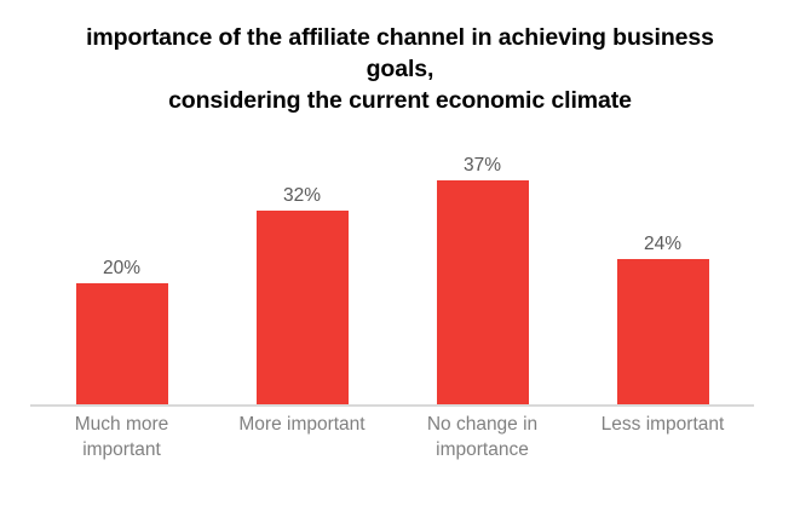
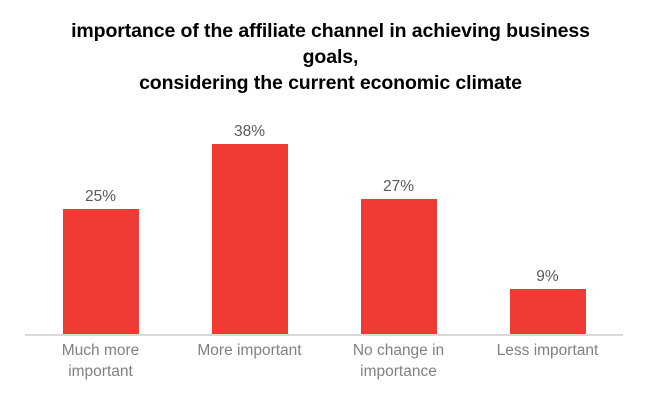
Much more important: 20% -> 25%
More important: 32% -> 38%
No change in importance: 37% -> 27%
Less important: 24% -> 9%
